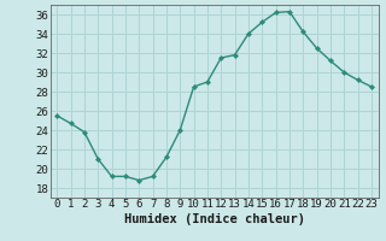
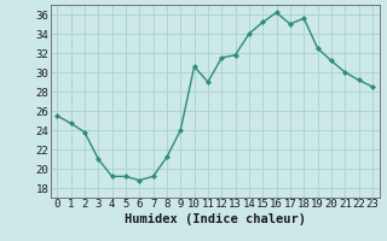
10: 28.5 -> 30.6
17: 36.3 -> 35.0
18: 34.2 -> 35.6
